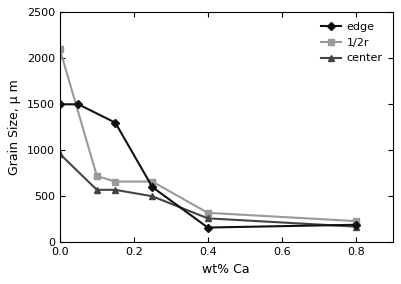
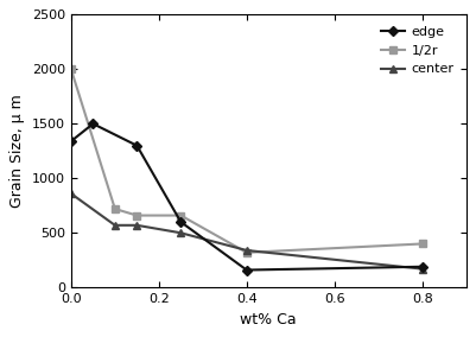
edge/0.0: 1500 -> 1340
1/2r/0.0: 2100 -> 2000
center/0.0: 960 -> 860
center/0.4: 260 -> 340
1/2r/0.8: 230 -> 400
